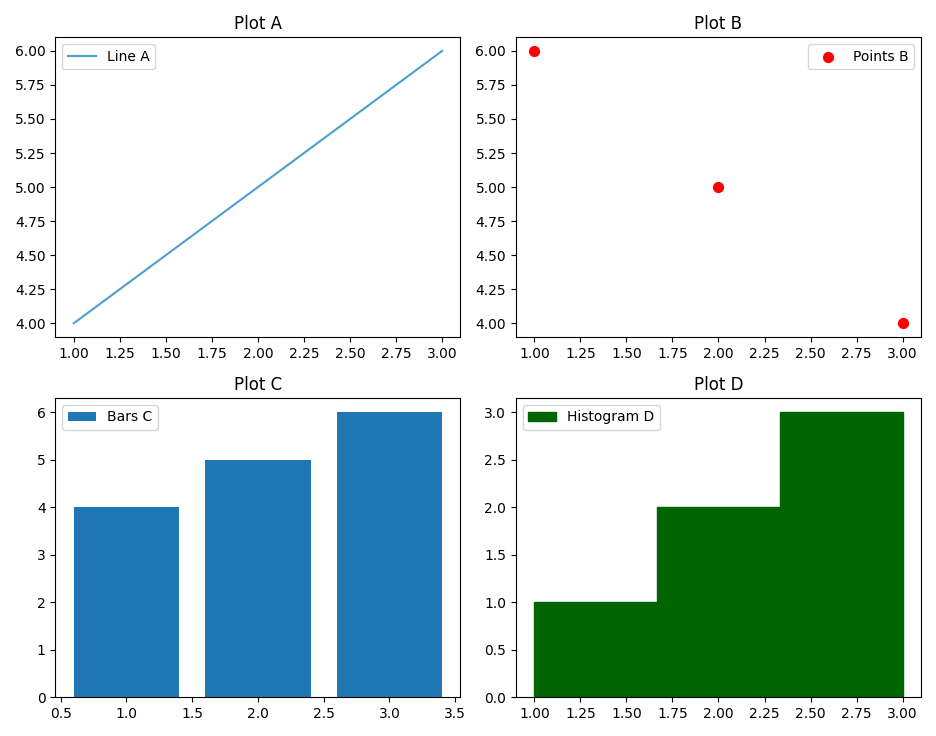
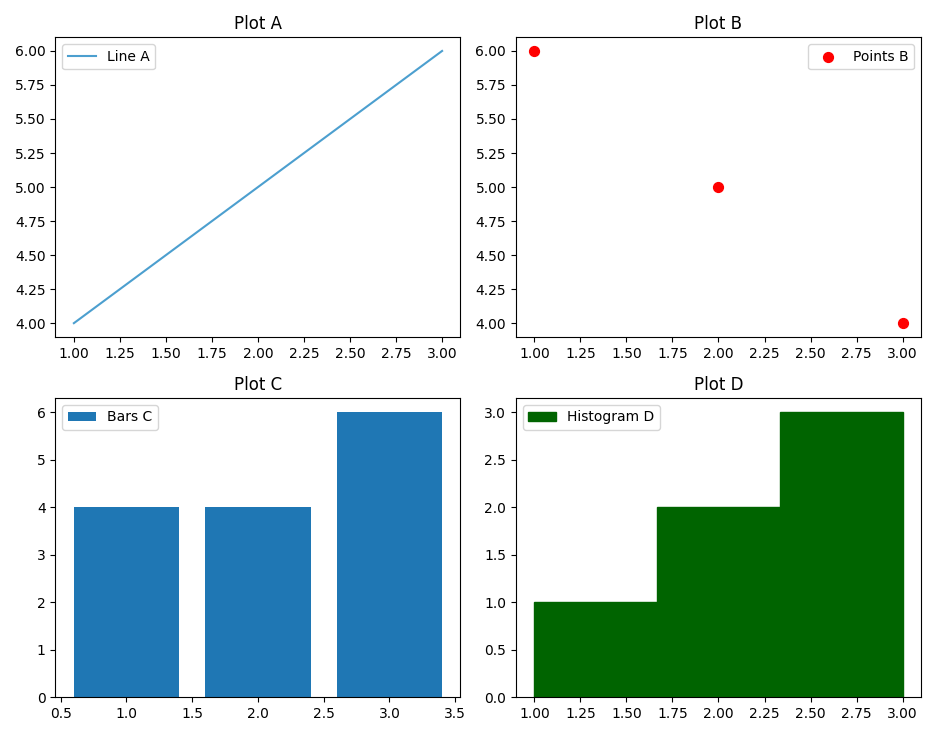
Plot C/2.0: 5 -> 4
